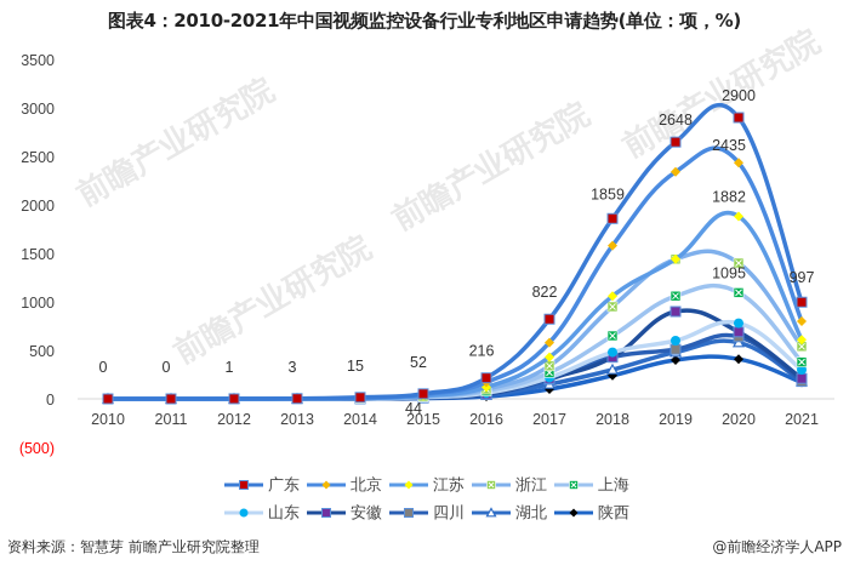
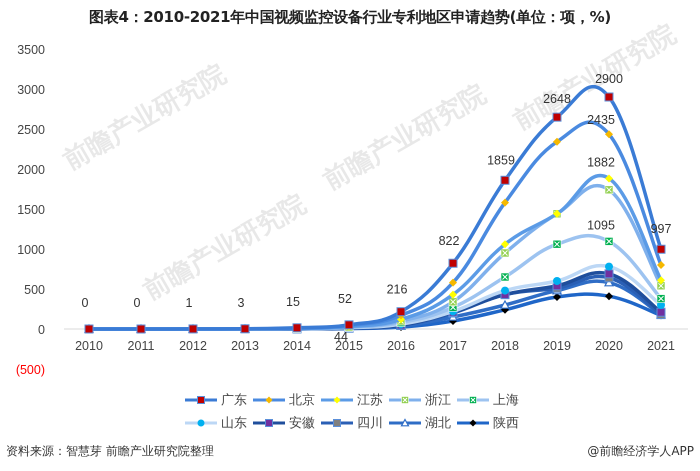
安徽/2019: 900 -> 500
浙江/2020: 1400 -> 1700
